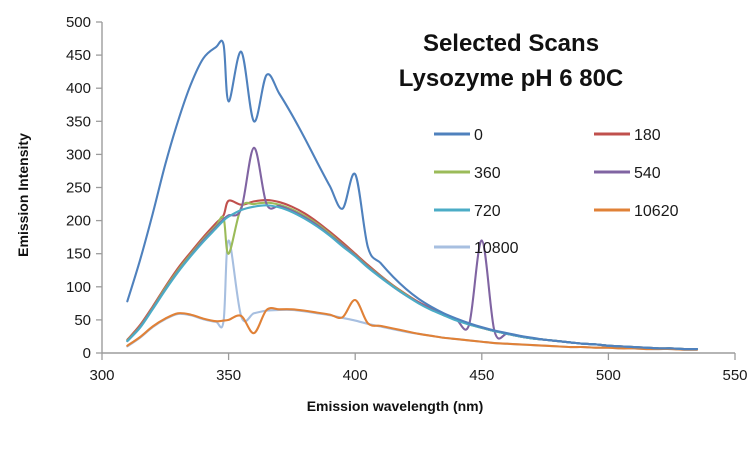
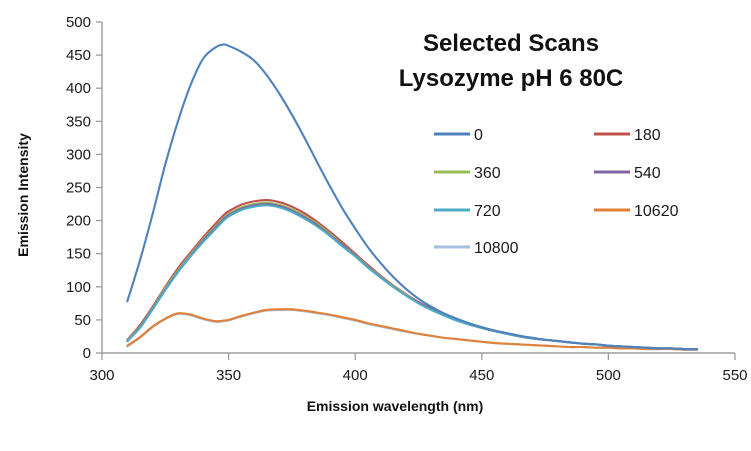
0/350: 380 -> 460
180/350: 230 -> 210
360/350: 150 -> 210
10800/350: 170 -> 50
0/360: 350 -> 440
540/360: 310 -> 220
10620/360: 30 -> 60
0/400: 270 -> 190
10620/400: 80 -> 50
540/450: 170 -> 40
